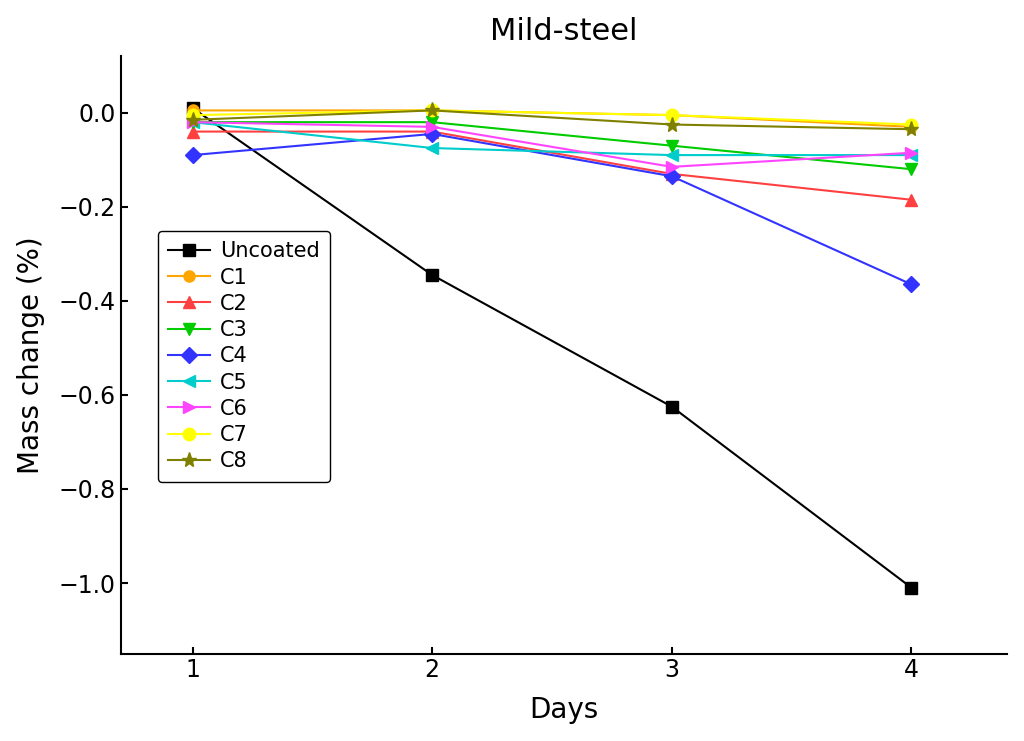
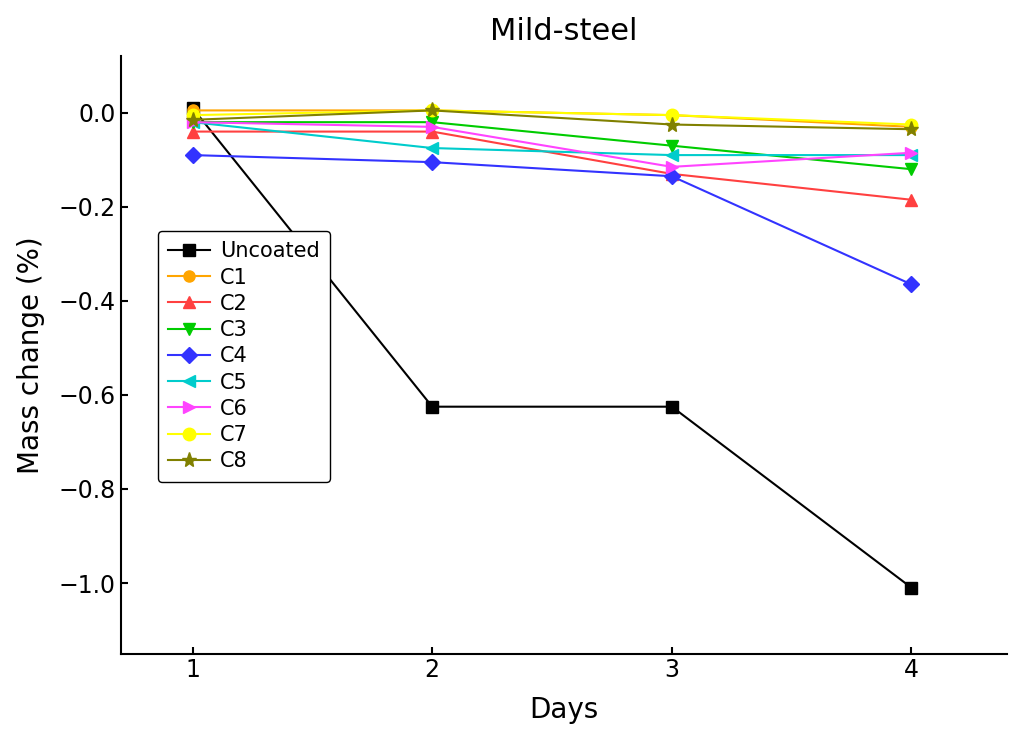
Uncoated/2: -0.345 -> -0.625
C4/2: -0.045 -> -0.105
